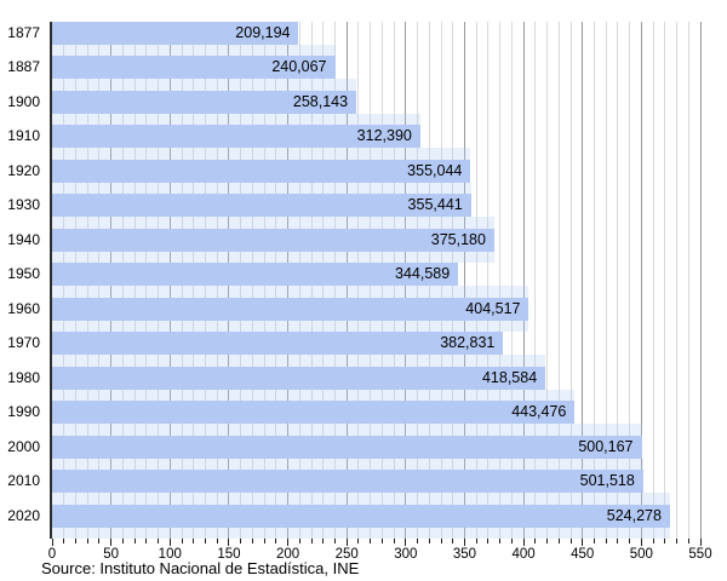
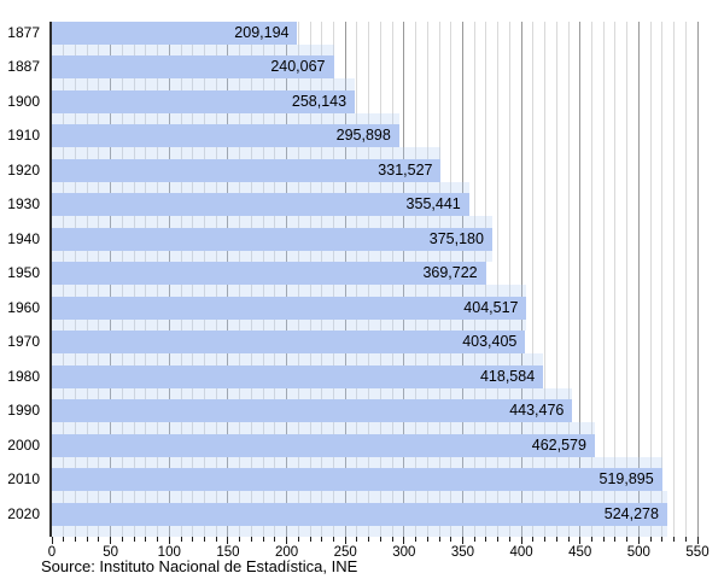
1910: 312,390 -> 295,898
1920: 355,044 -> 331,527
1950: 344,589 -> 369,722
1970: 382,831 -> 403,405
2000: 500,167 -> 462,579
2010: 501,518 -> 519,895
